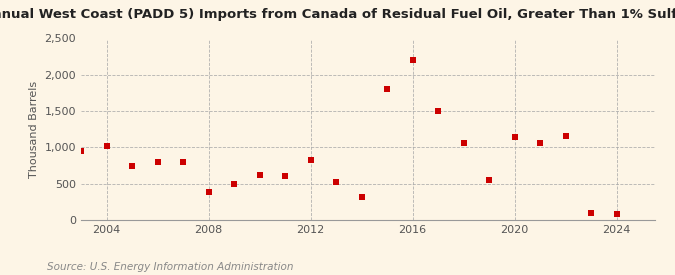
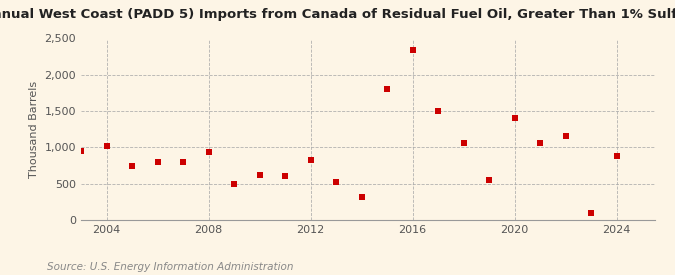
2008: 380 -> 940
2016: 2,200 -> 2,340
2020: 1,150 -> 1,400
2024: 80 -> 880
